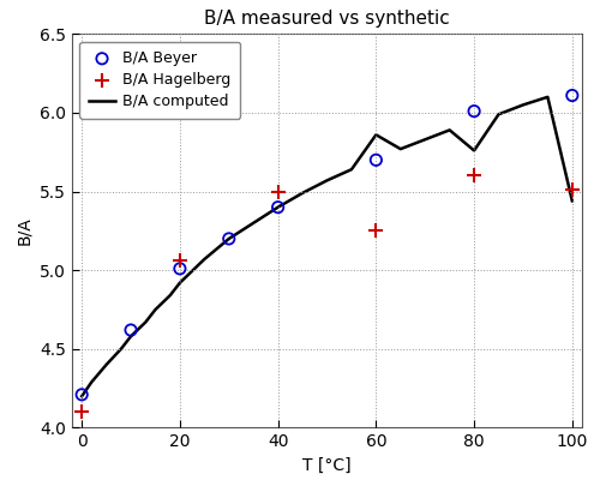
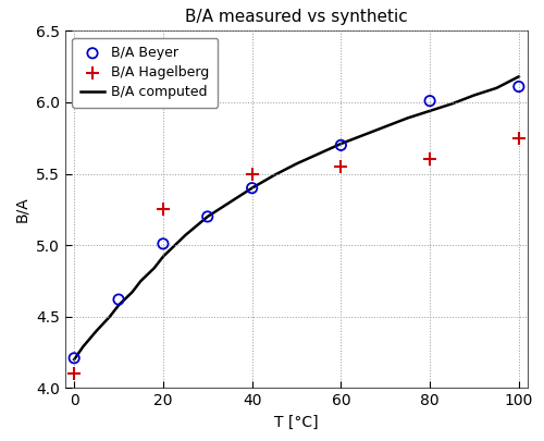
B/A Hagelberg/20: 5.06 -> 5.25
B/A Hagelberg/60: 5.25 -> 5.55
B/A computed/60: 5.86 -> 5.71
B/A computed/80: 5.76 -> 5.94
B/A Hagelberg/100: 5.51 -> 5.75
B/A computed/100: 5.44 -> 6.18
